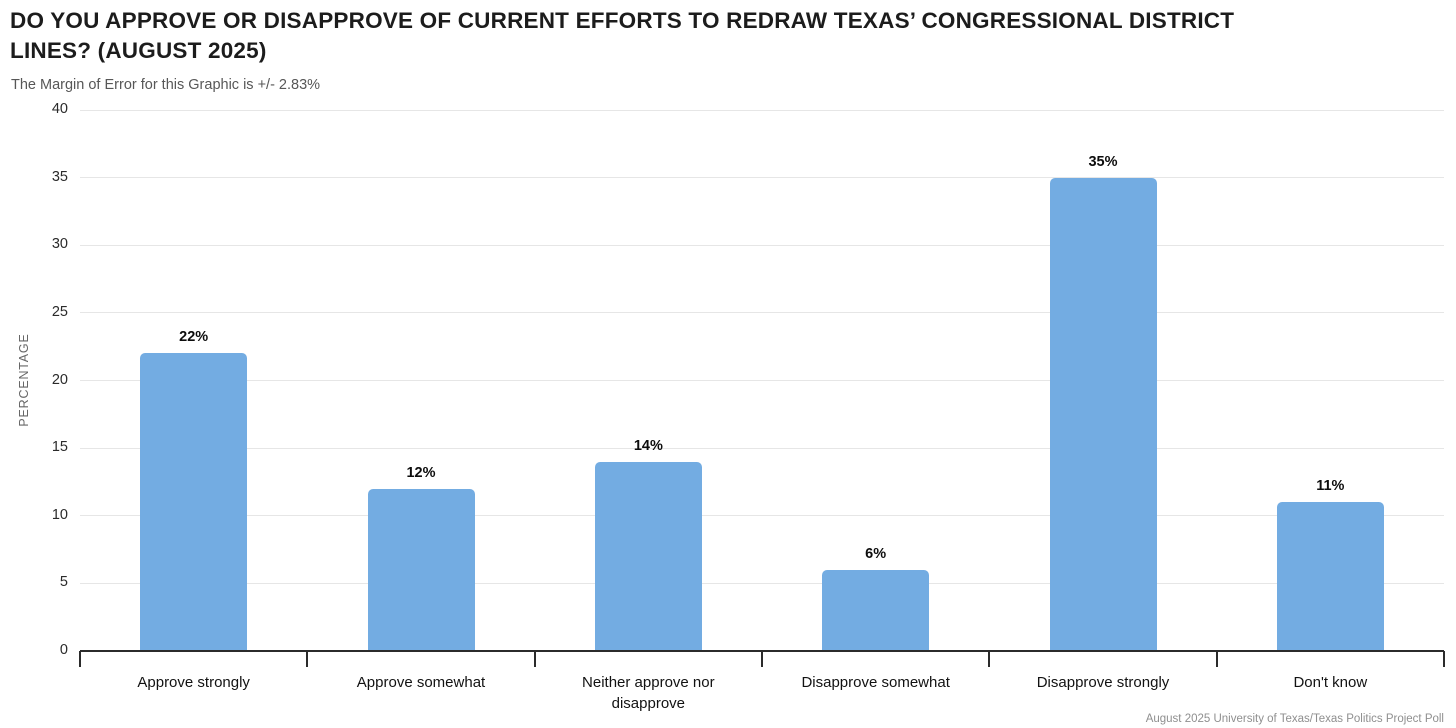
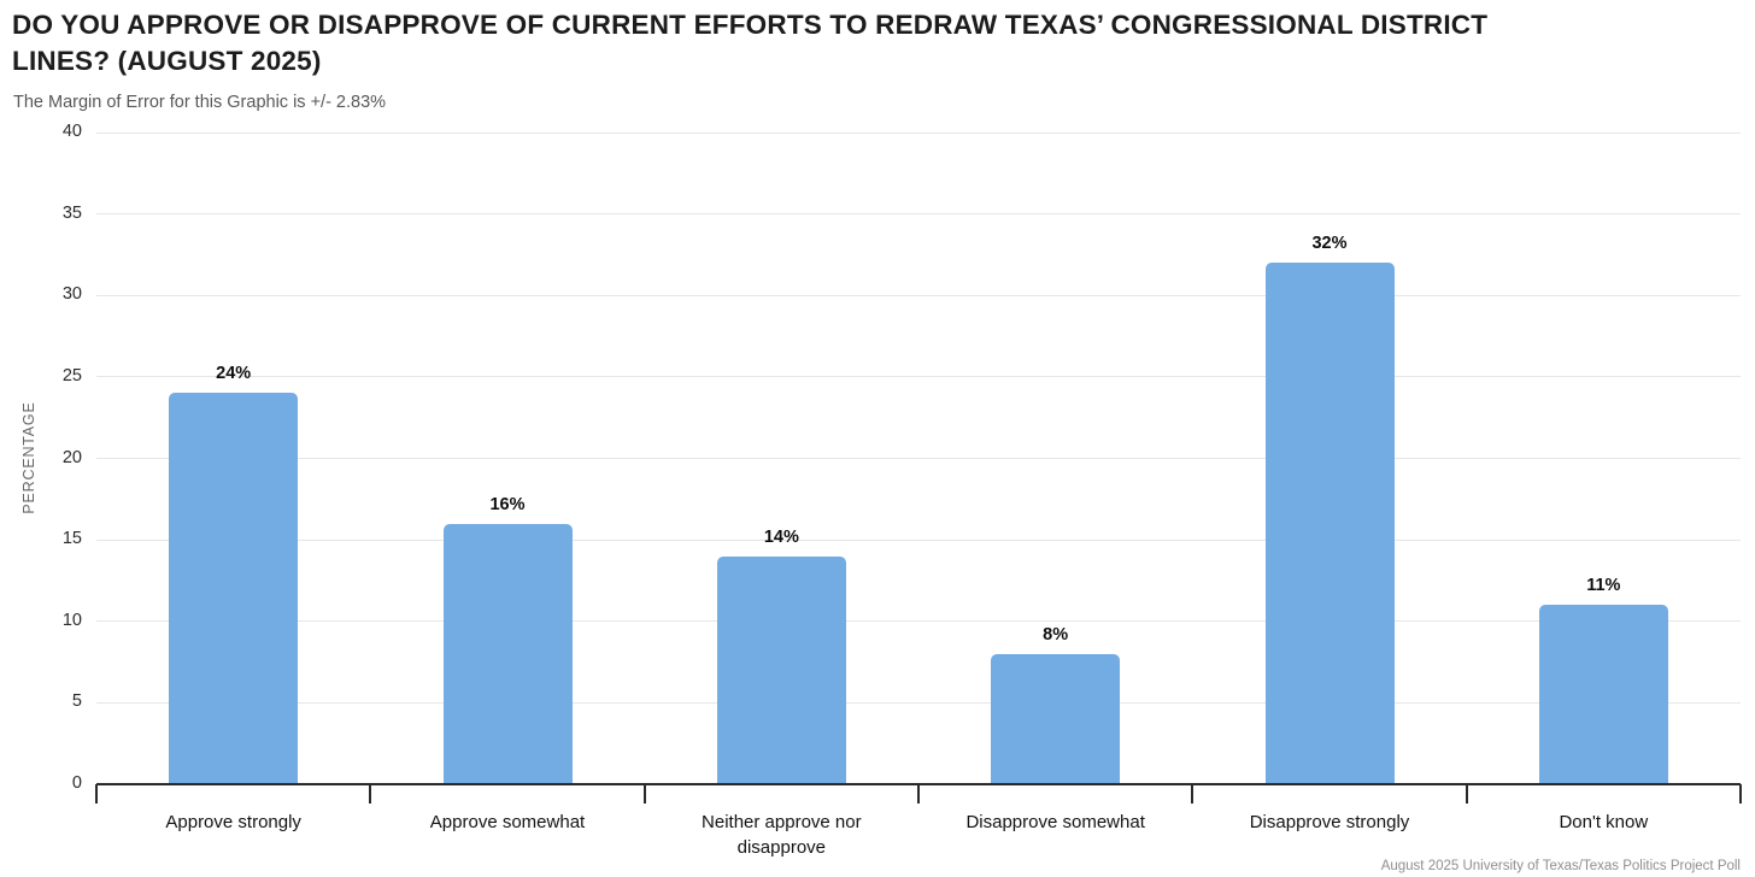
Approve strongly: 22% -> 24%
Approve somewhat: 12% -> 16%
Disapprove somewhat: 6% -> 8%
Disapprove strongly: 35% -> 32%
